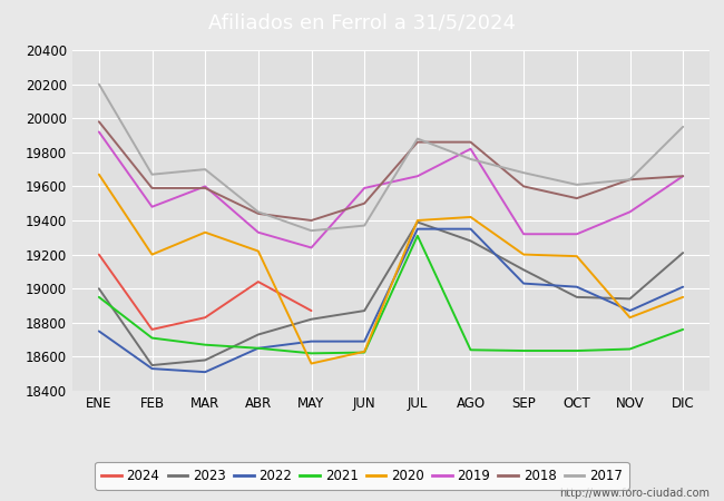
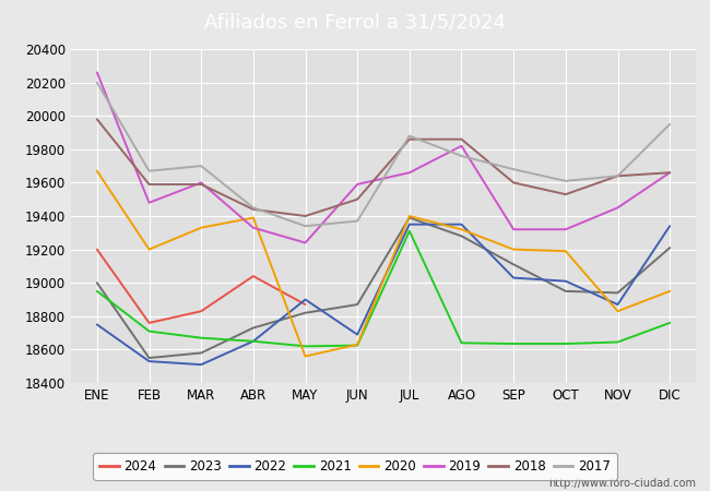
2019/ENE: 19920 -> 20260
2020/ABR: 19220 -> 19390
2022/MAY: 18690 -> 18900
2020/AGO: 19420 -> 19320
2022/DIC: 19010 -> 19340
